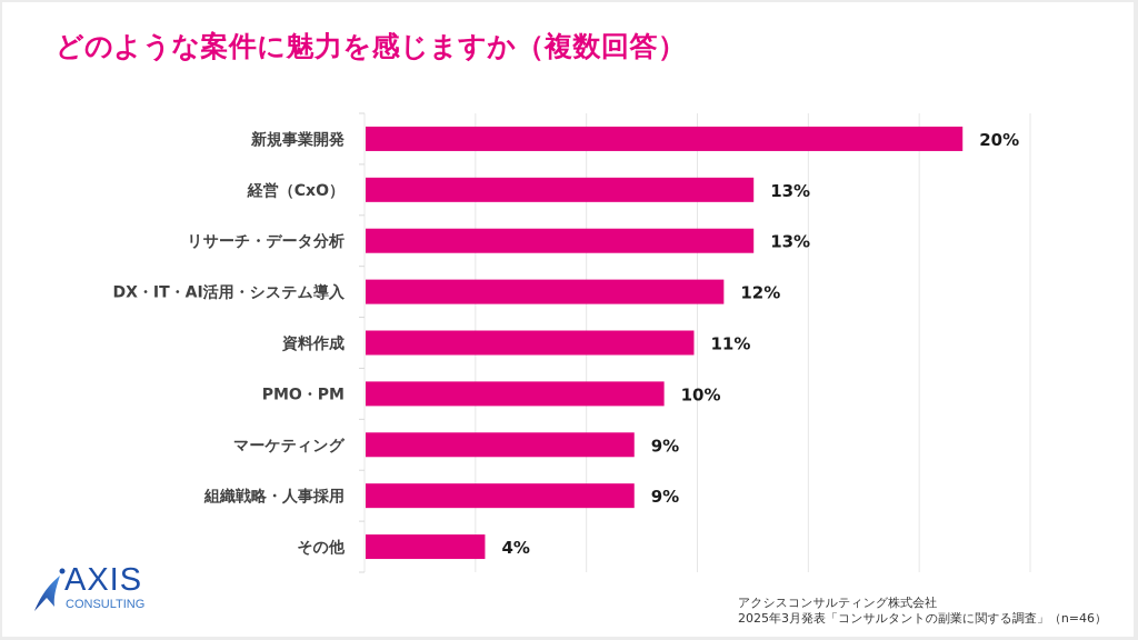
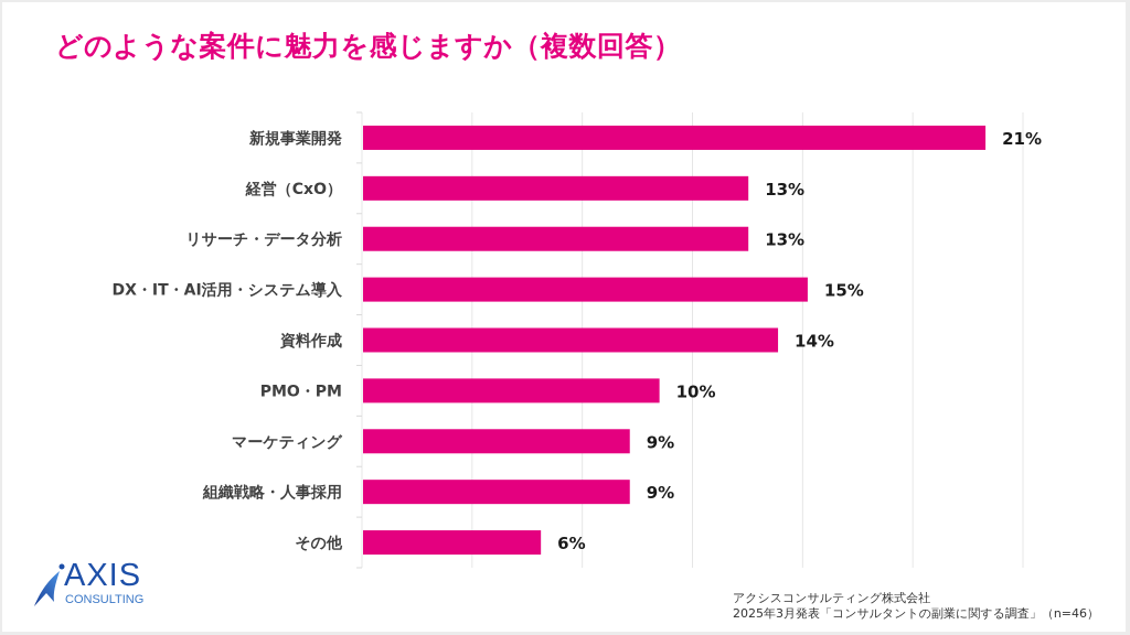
新規事業開発: 20% -> 21%
DX・IT・AI活用・システム導入: 12% -> 15%
資料作成: 11% -> 14%
その他: 4% -> 6%
